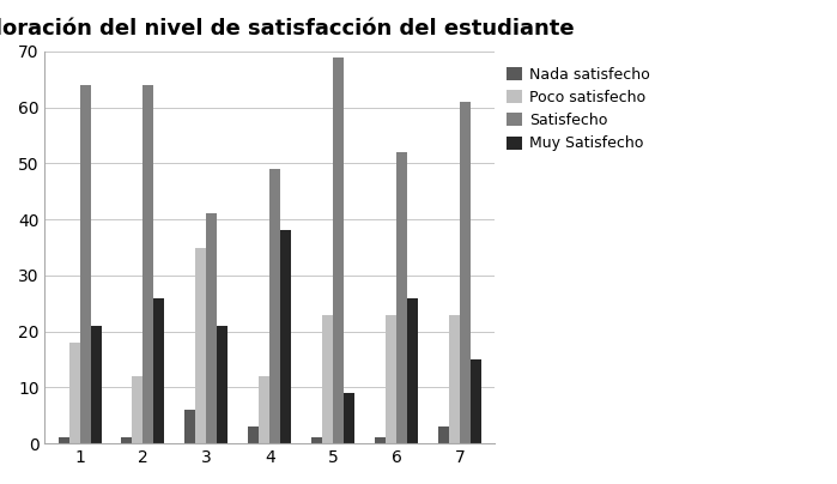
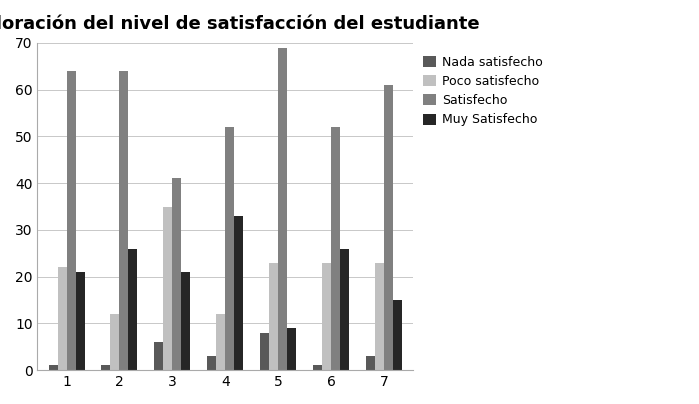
Poco satisfecho/1: 18 -> 22
Satisfecho/4: 49 -> 52
Muy Satisfecho/4: 38 -> 33
Nada satisfecho/5: 1 -> 8
